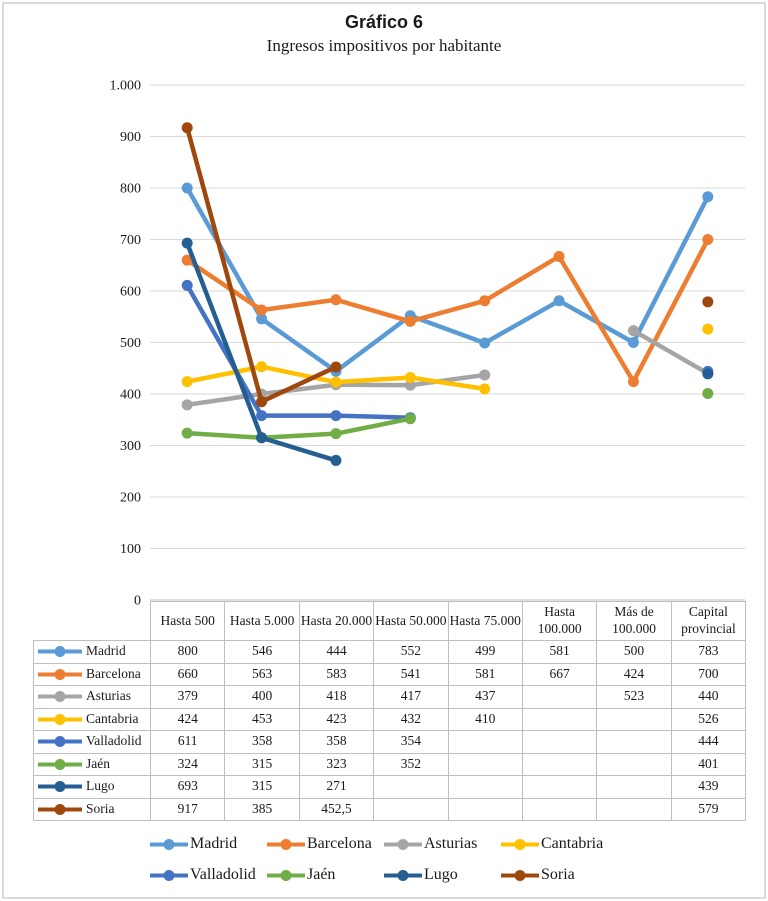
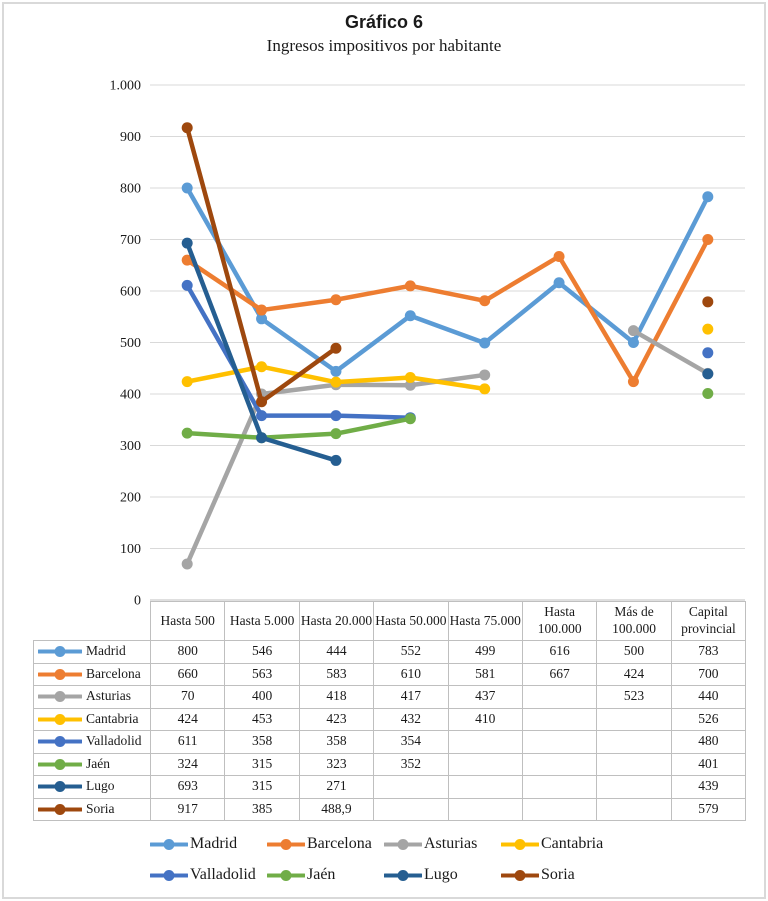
Asturias/Hasta 500: 379 -> 70
Soria/Hasta 20.000: 452,5 -> 488,9
Barcelona/Hasta 50.000: 541 -> 610
Madrid/Hasta 100.000: 581 -> 616
Valladolid/Capital provincial: 444 -> 480
